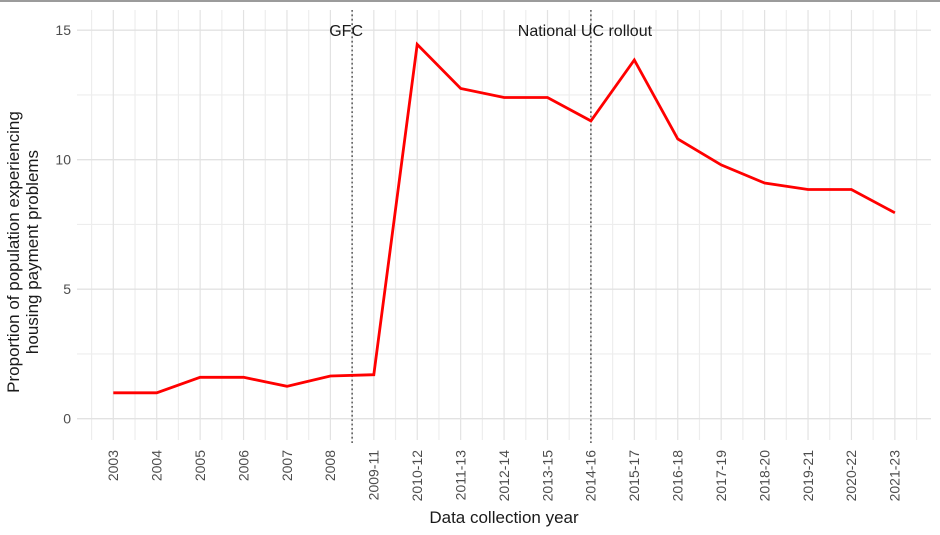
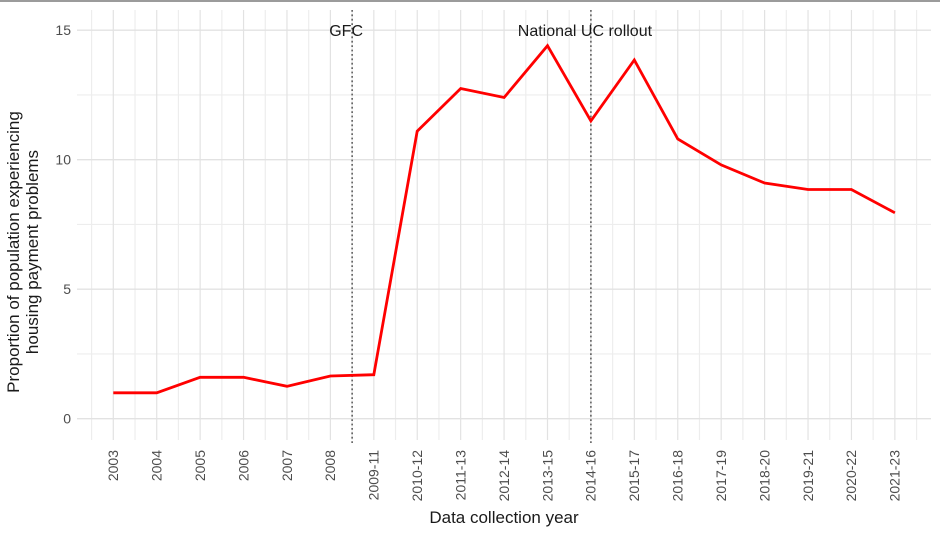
2010-12: 14.4 -> 11.1
2013-15: 12.4 -> 14.4
